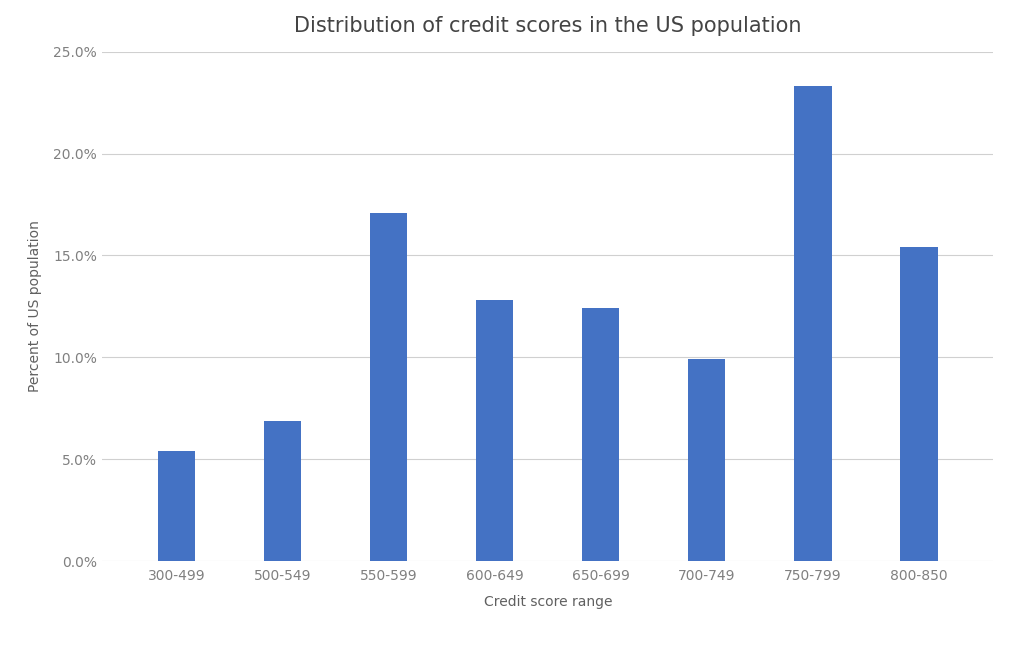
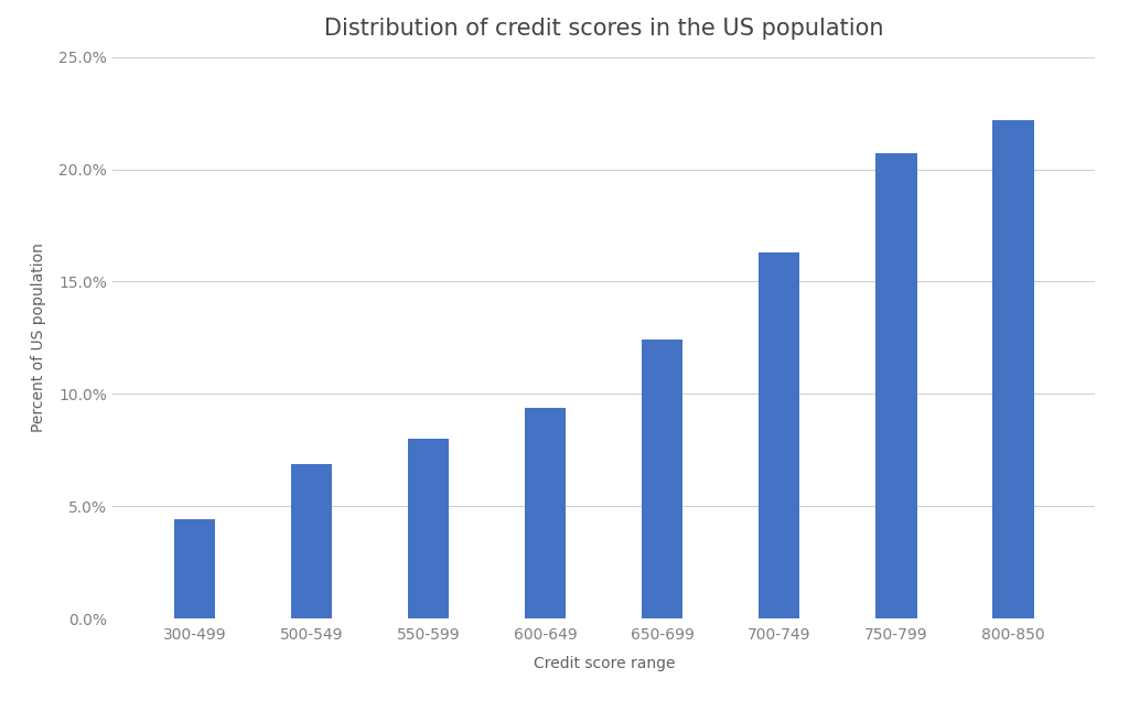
300-499: 5.4% -> 4.4%
550-599: 17.1% -> 8.0%
600-649: 12.8% -> 9.4%
700-749: 9.9% -> 16.3%
750-799: 23.3% -> 20.7%
800-850: 15.4% -> 22.2%
